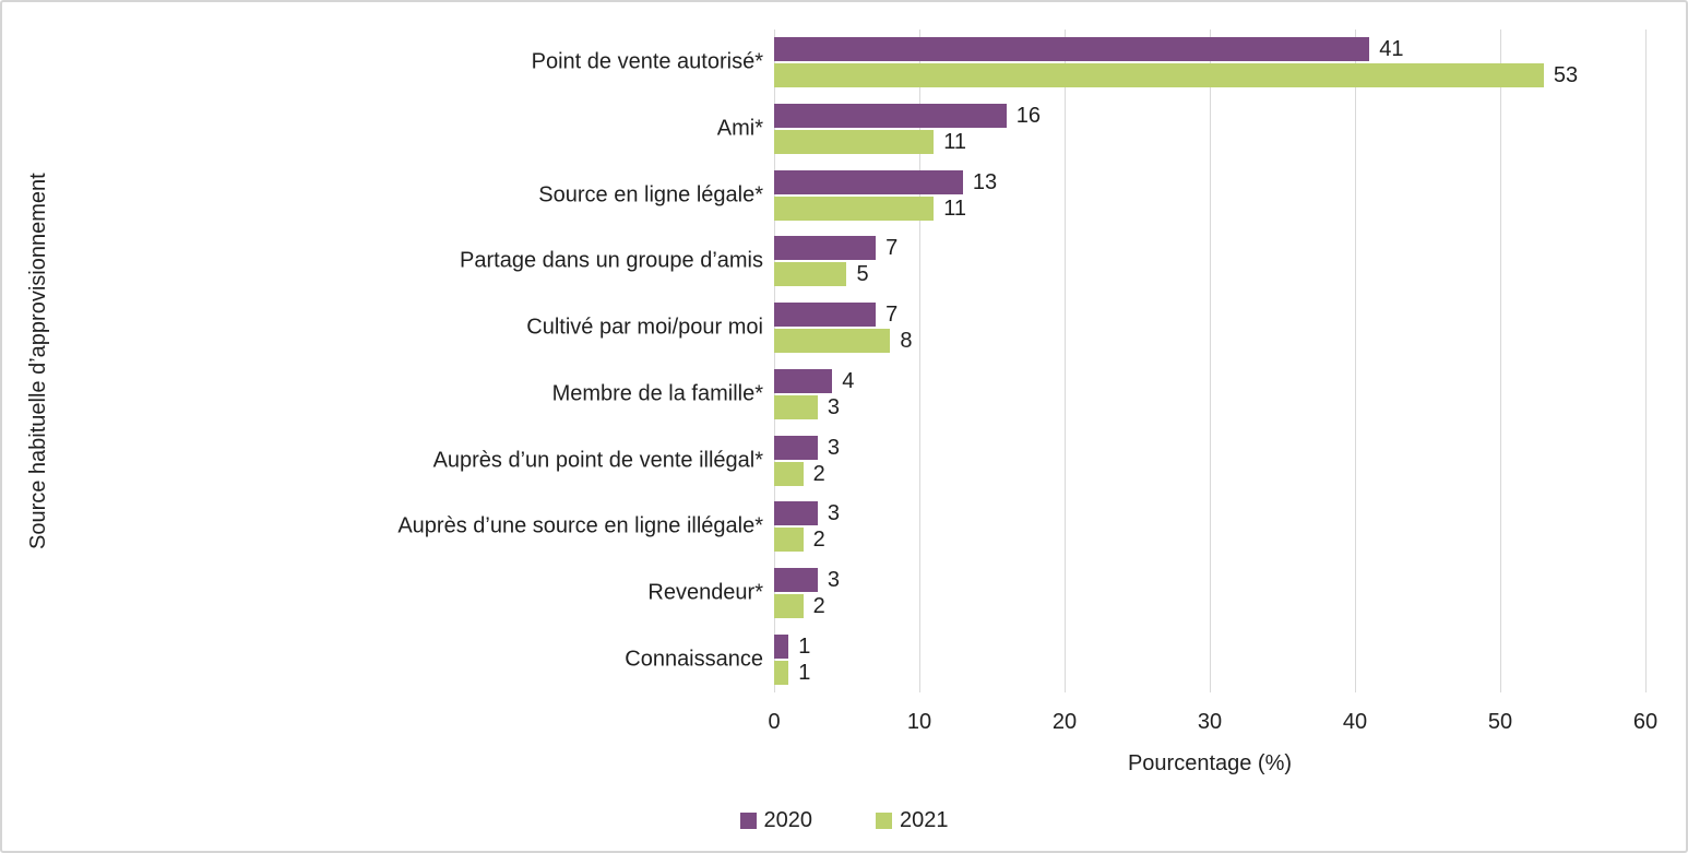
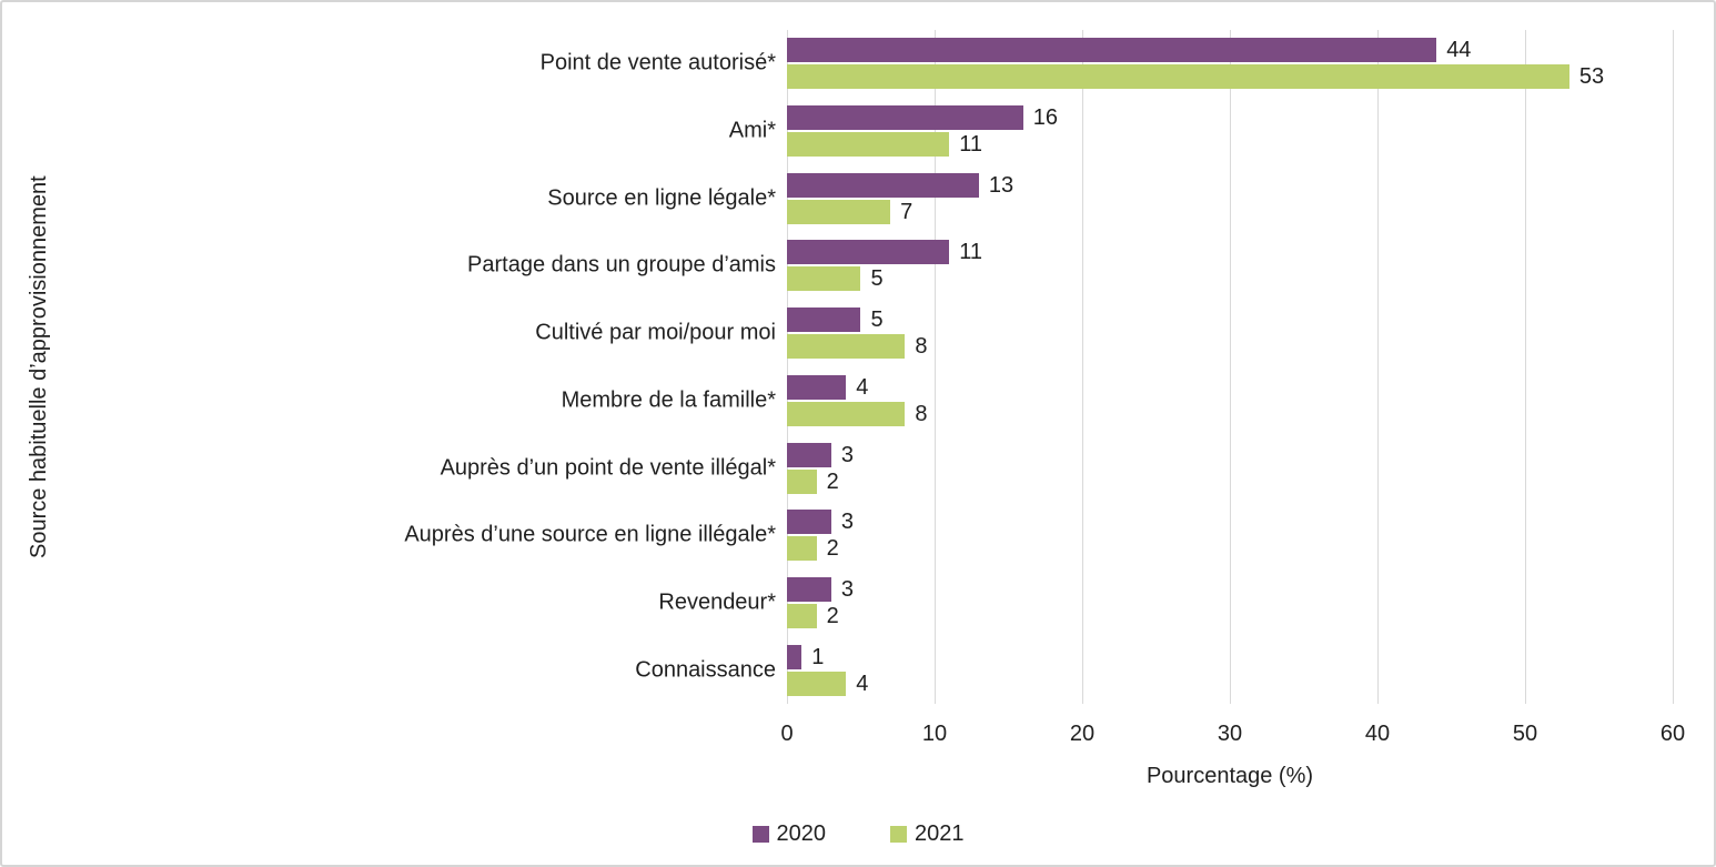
2020/Point de vente autorisé*: 41 -> 44
2021/Source en ligne légale*: 11 -> 7
2020/Partage dans un groupe d’amis: 7 -> 11
2020/Cultivé par moi/pour moi: 7 -> 5
2021/Membre de la famille*: 3 -> 8
2021/Connaissance: 1 -> 4
